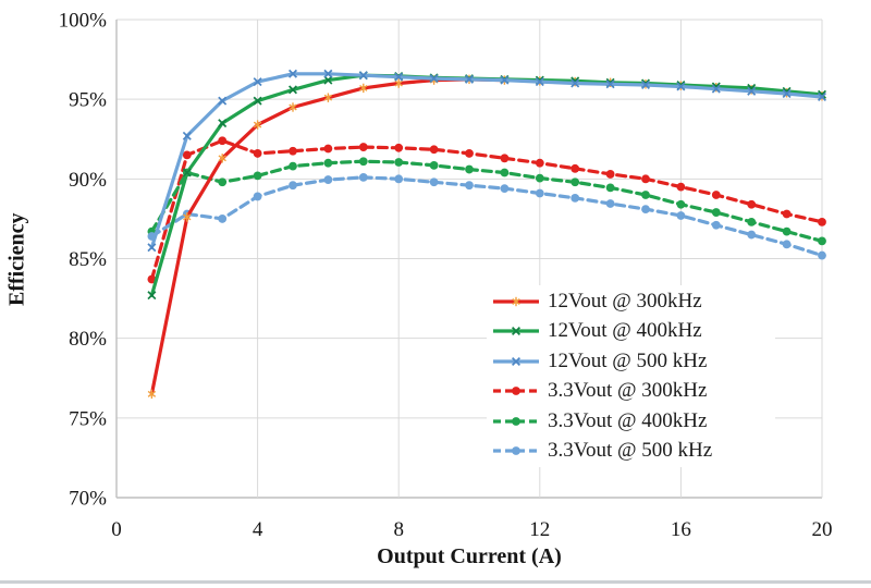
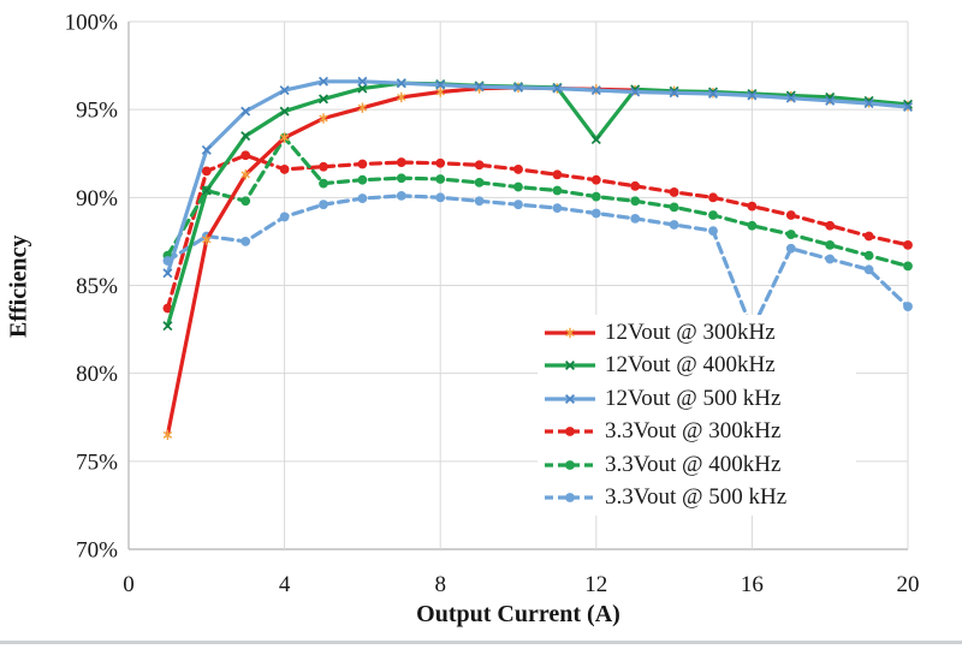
3.3Vout @ 400kHz/4: 90.2% -> 93.4%
12Vout @ 400kHz/12: 96.2% -> 93.3%
3.3Vout @ 500 kHz/16: 87.7% -> 82.5%
3.3Vout @ 500 kHz/20: 85.2% -> 83.8%
